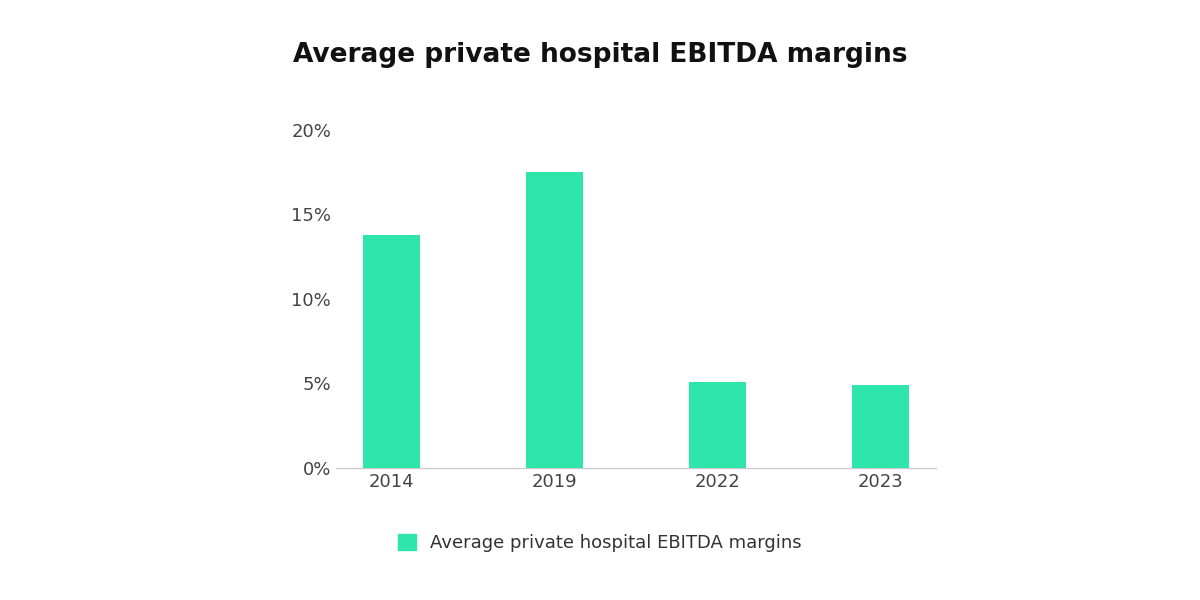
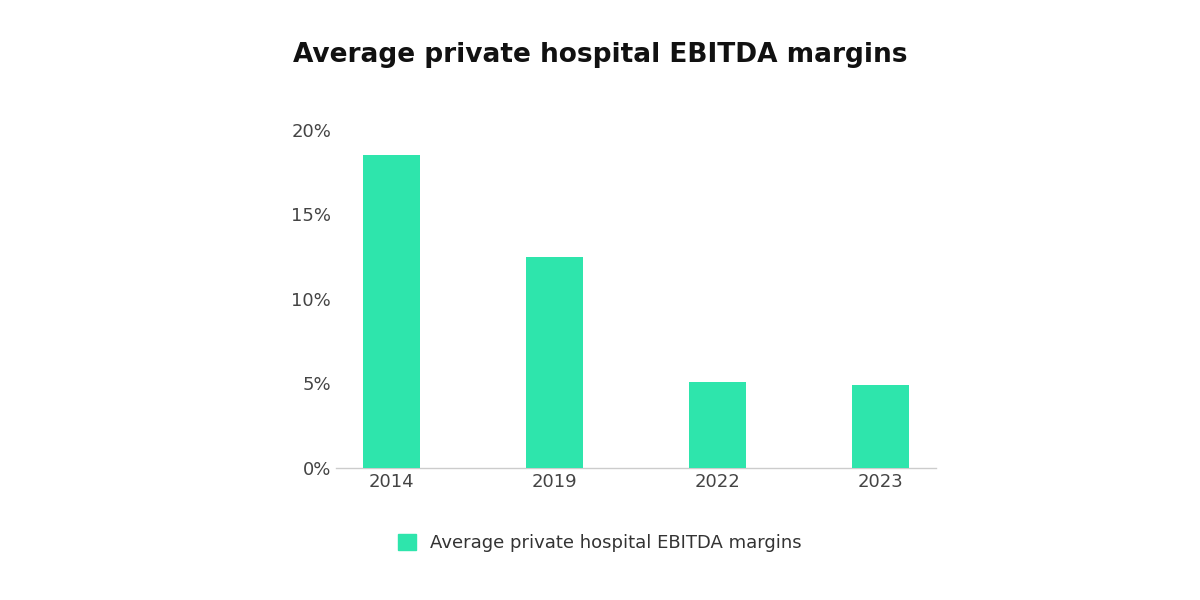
2014: 13.8% -> 18.5%
2019: 17.5% -> 12.5%
